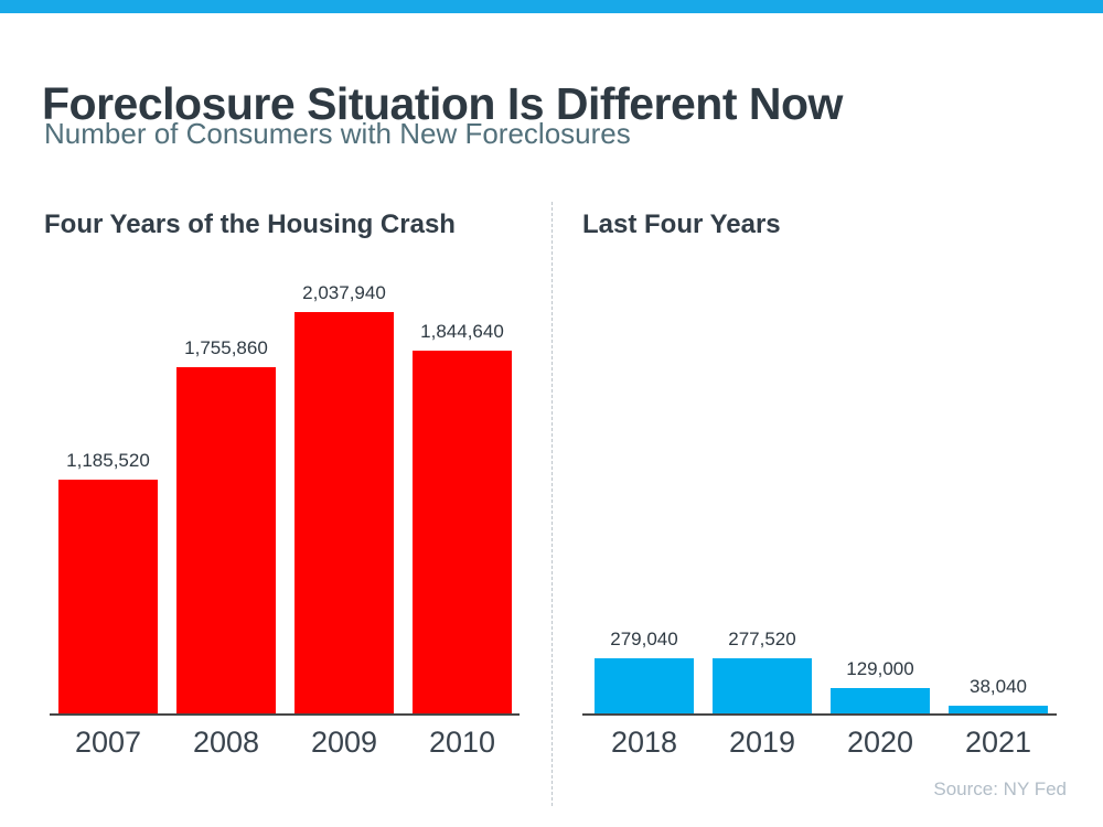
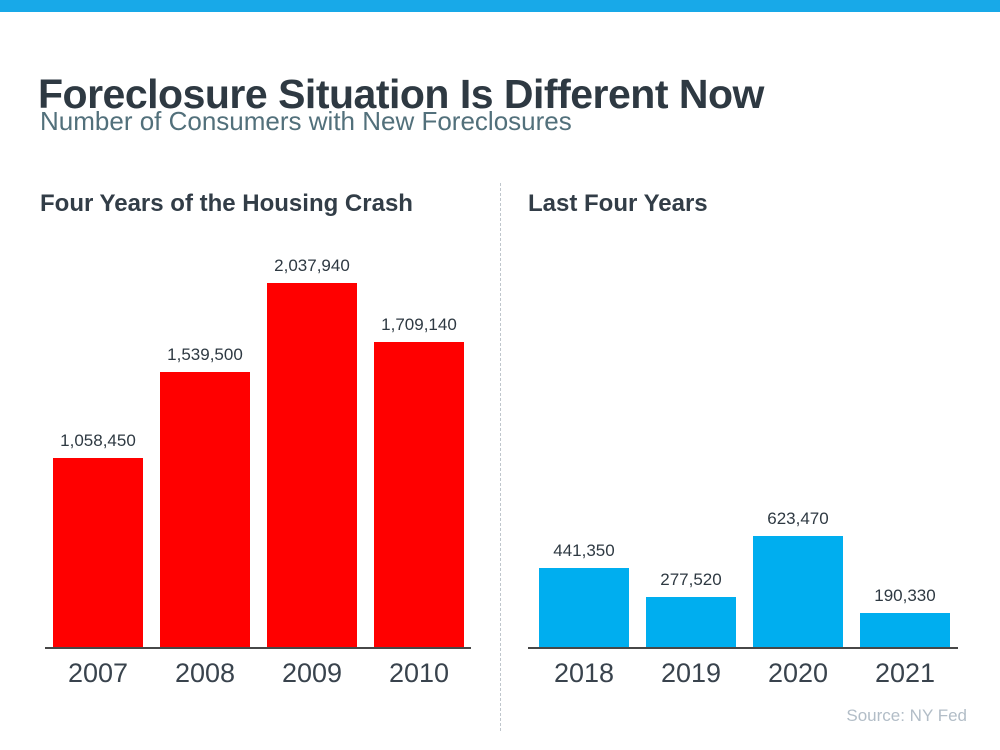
Four Years of the Housing Crash/2007: 1,185,520 -> 1,058,450
Four Years of the Housing Crash/2008: 1,755,860 -> 1,539,500
Four Years of the Housing Crash/2010: 1,844,640 -> 1,709,140
Last Four Years/2018: 279,040 -> 441,350
Last Four Years/2020: 129,000 -> 623,470
Last Four Years/2021: 38,040 -> 190,330
